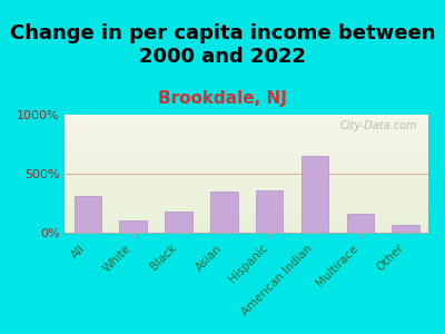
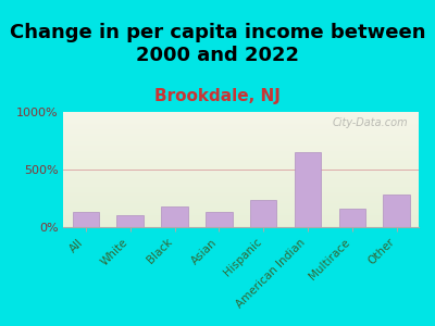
All: 310% -> 130%
Asian: 350% -> 130%
Hispanic: 360% -> 230%
Other: 60% -> 280%
